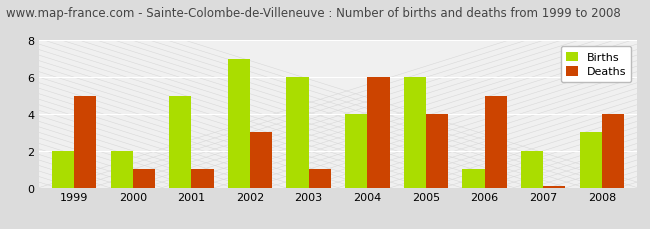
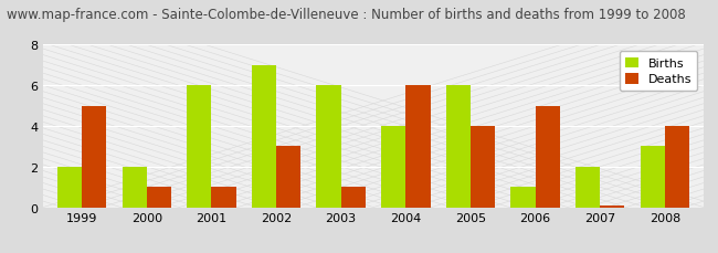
Births/2001: 5 -> 6
